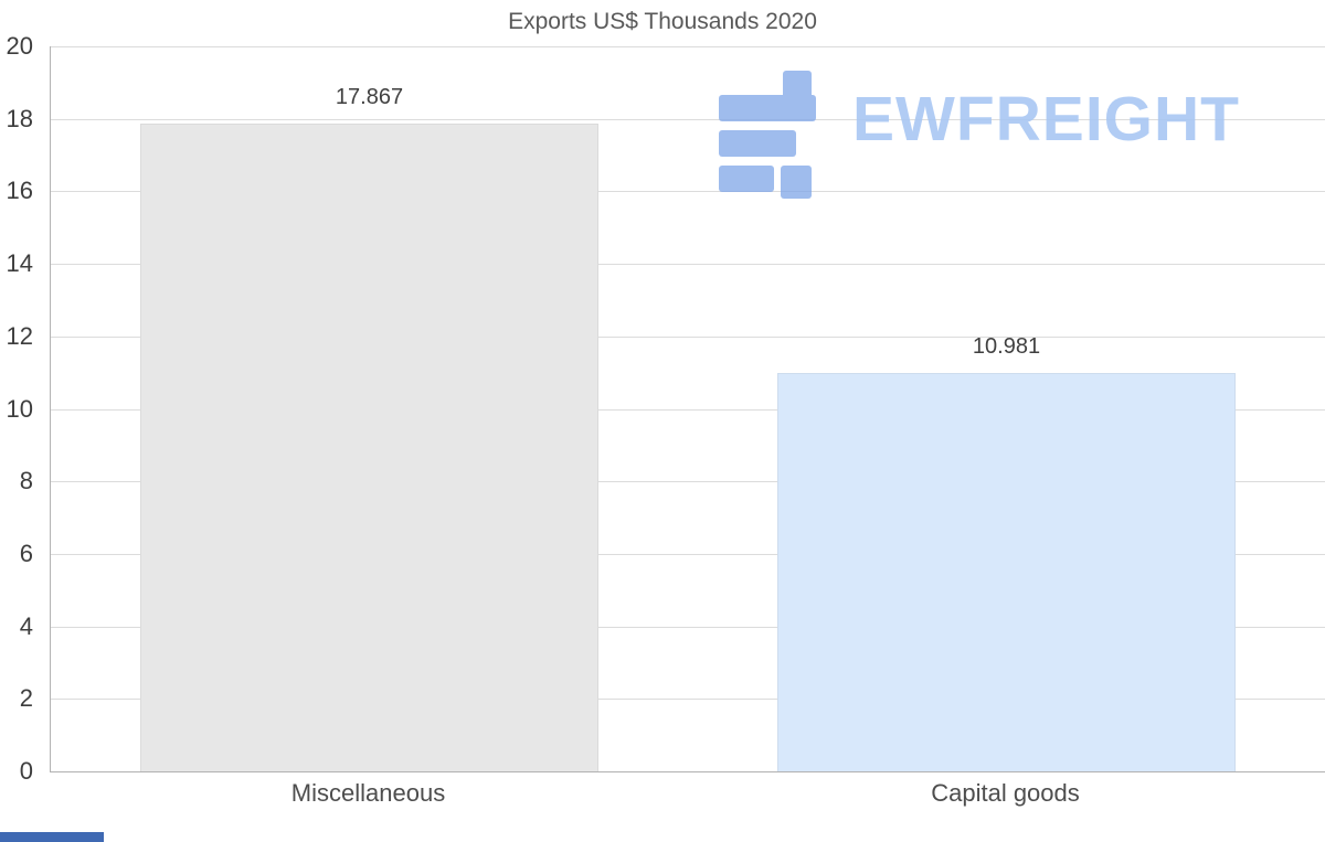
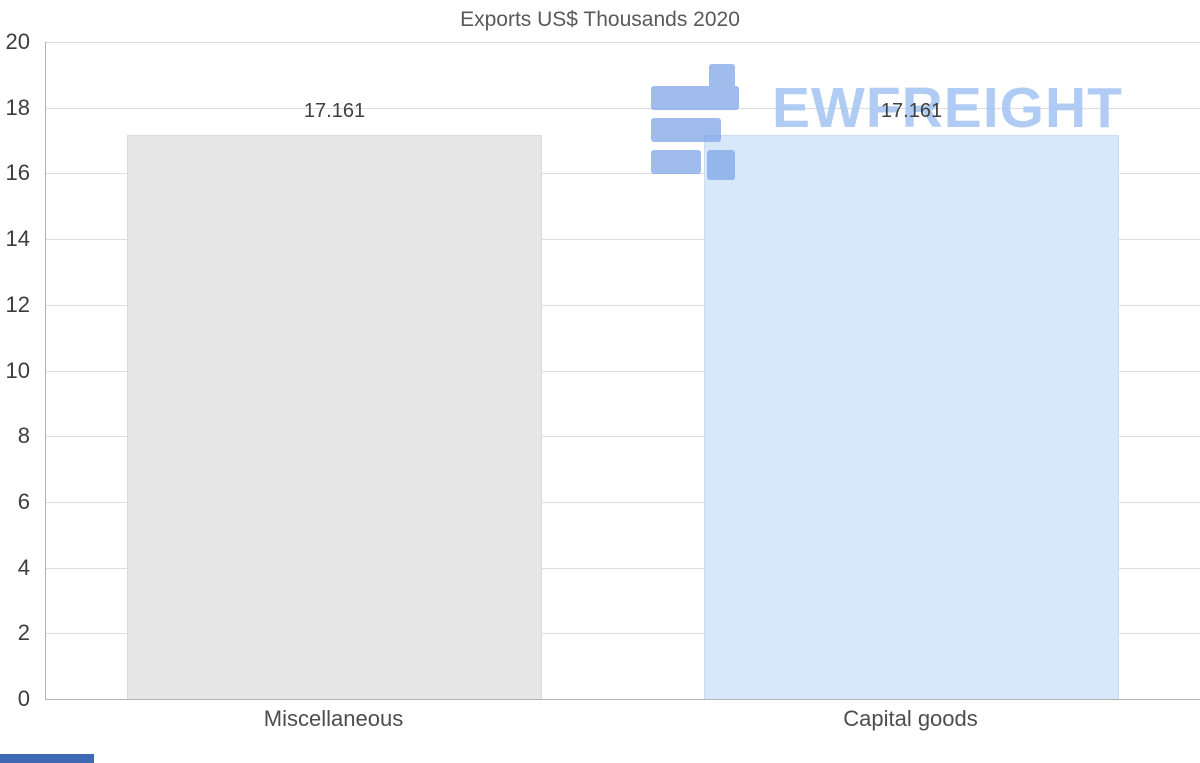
Miscellaneous: 17.867 -> 17.161
Capital goods: 10.981 -> 17.161
